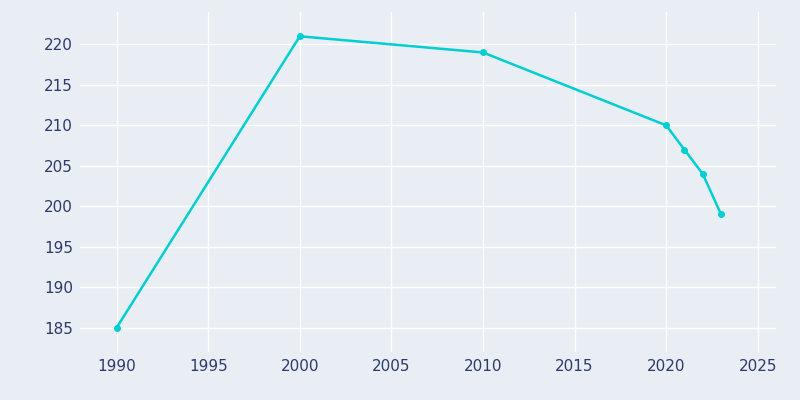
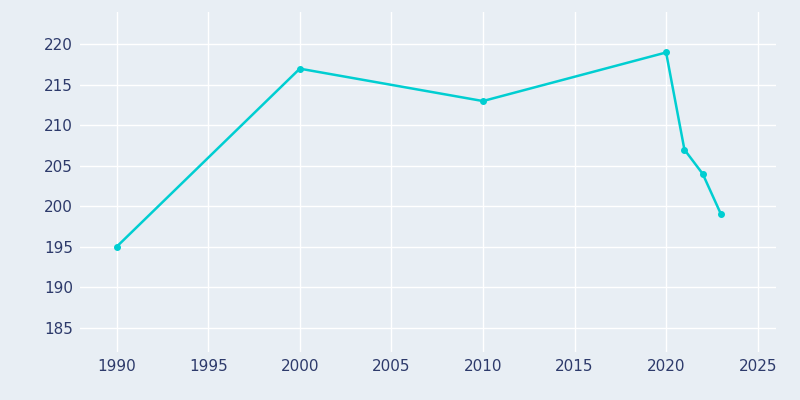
1990: 185 -> 195
2000: 221 -> 217
2010: 219 -> 213
2020: 210 -> 219
